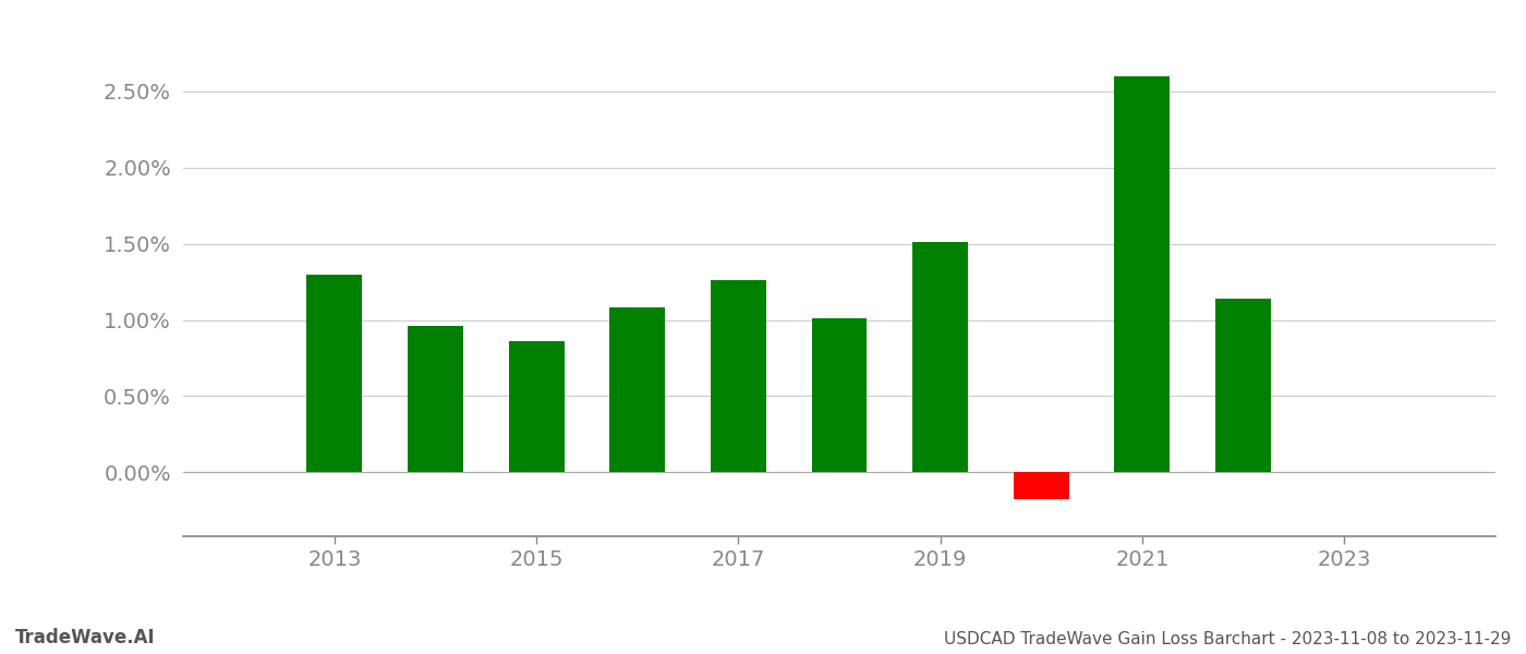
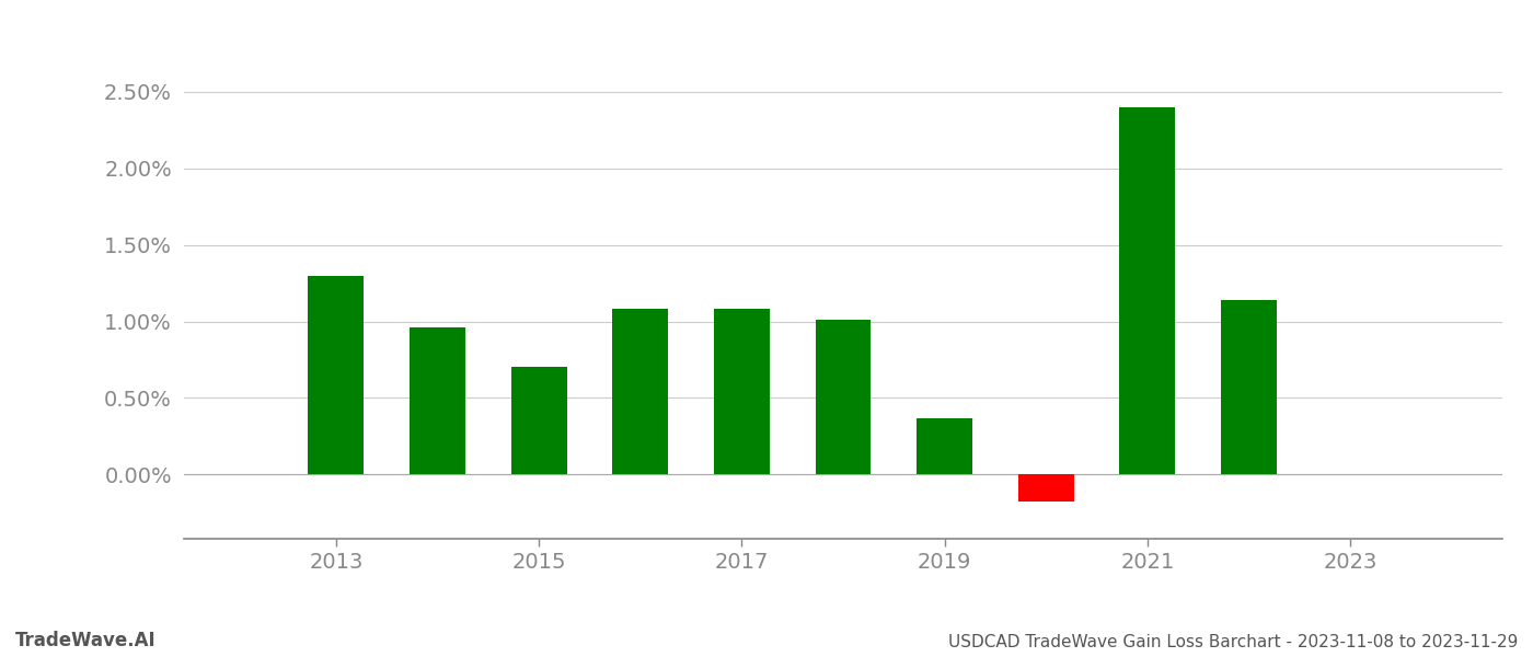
2015: 0.86% -> 0.70%
2017: 1.26% -> 1.08%
2019: 1.51% -> 0.37%
2021: 2.60% -> 2.40%
